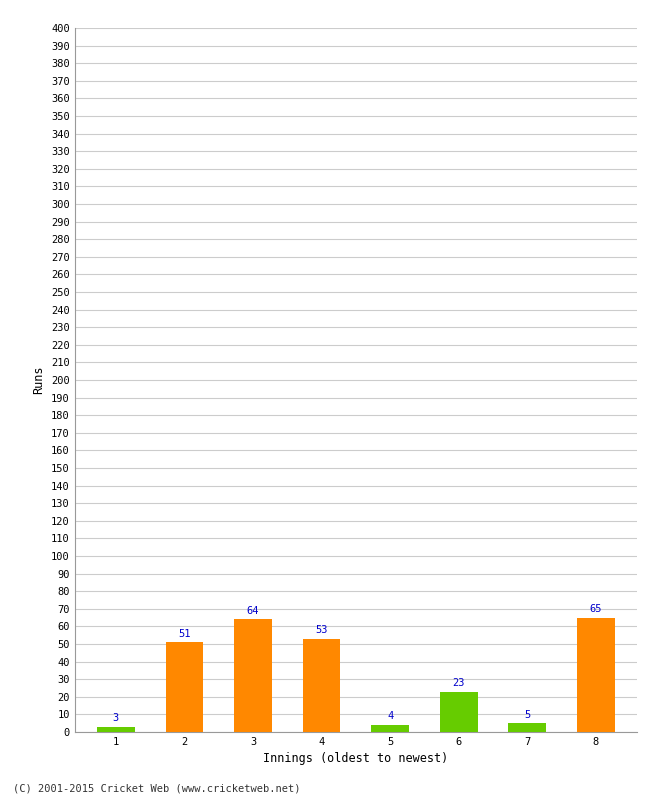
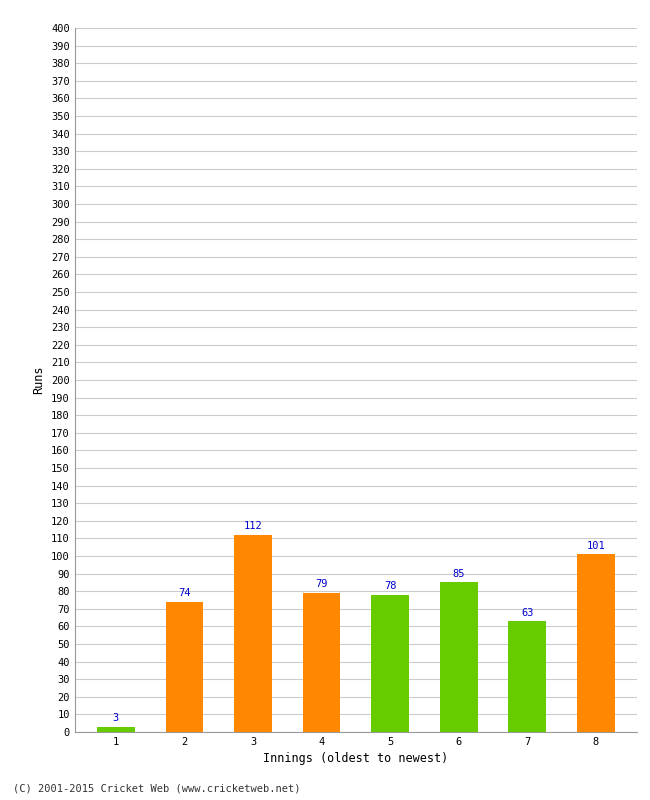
2: 51 -> 74
3: 64 -> 112
4: 53 -> 79
5: 4 -> 78
6: 23 -> 85
7: 5 -> 63
8: 65 -> 101
